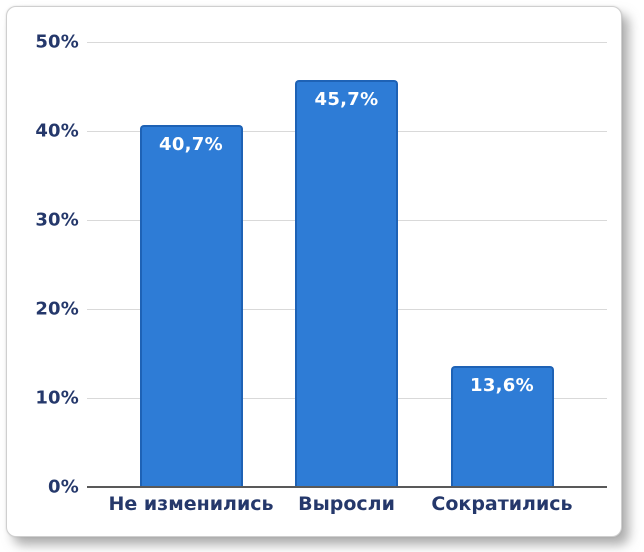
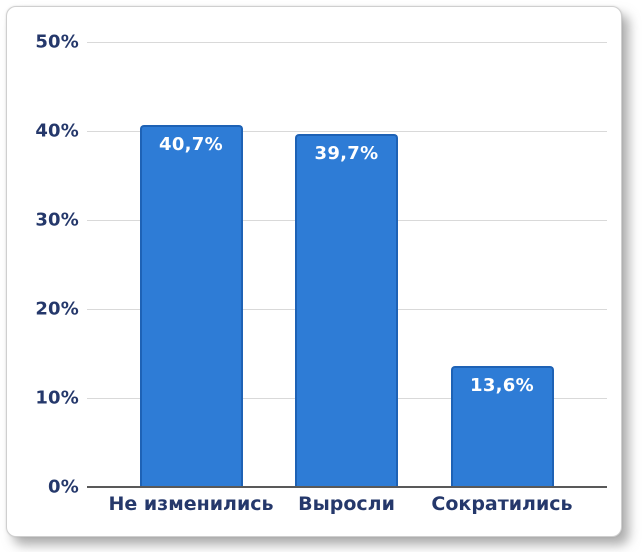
Выросли: 45,7% -> 39,7%
